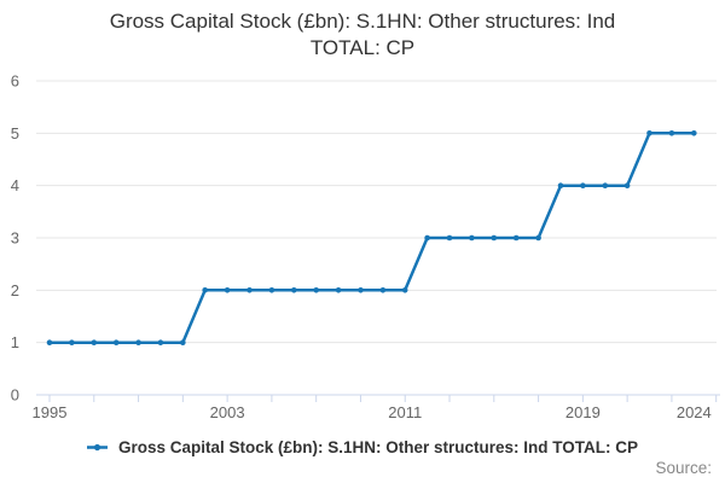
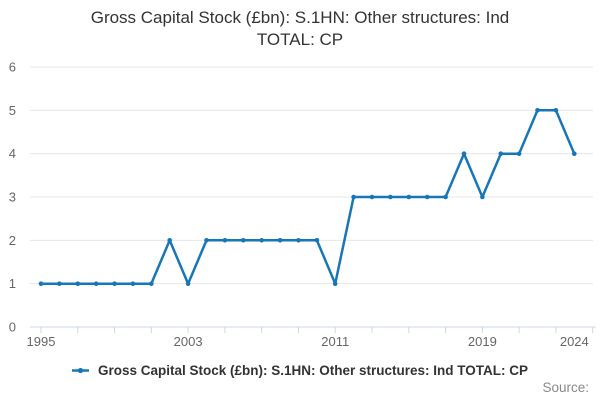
2003: 2 -> 1
2011: 2 -> 1
2019: 4 -> 3
2024: 5 -> 4
